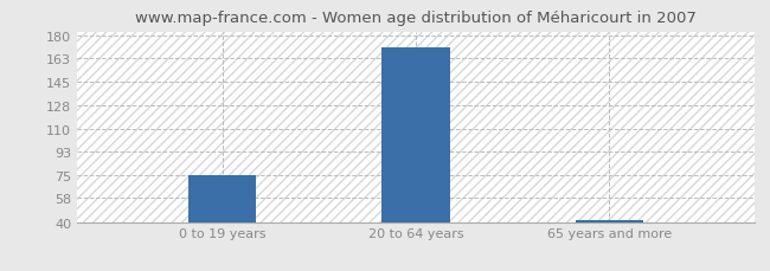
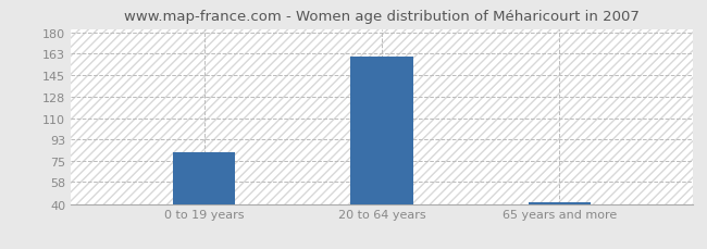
0 to 19 years: 75 -> 82
20 to 64 years: 171 -> 160
